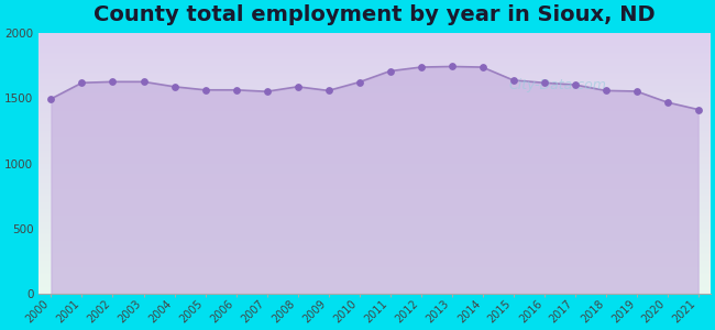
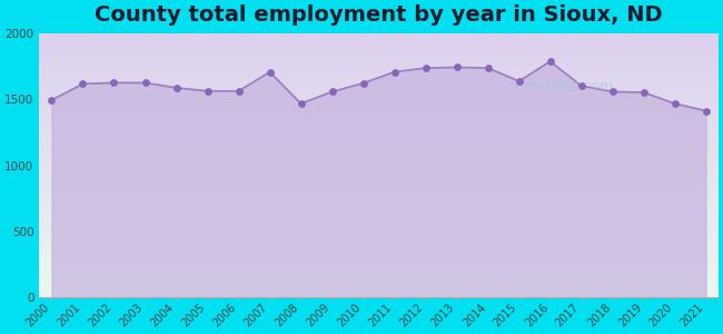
2007: 1550 -> 1710
2008: 1590 -> 1470
2016: 1620 -> 1790
